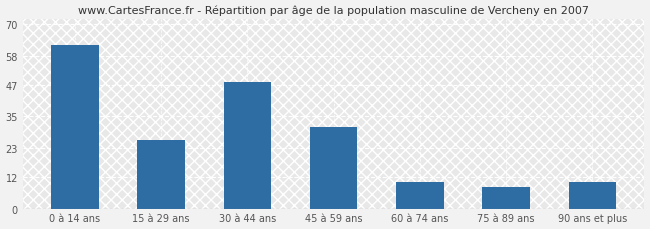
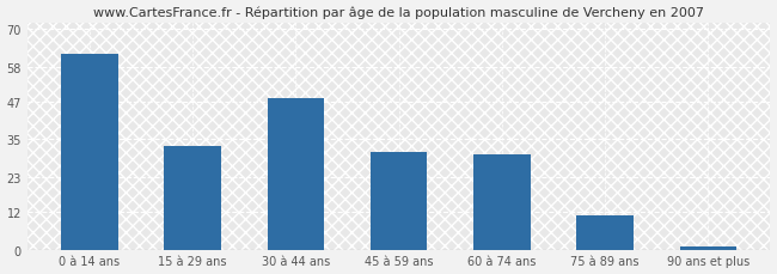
15 à 29 ans: 26 -> 33
60 à 74 ans: 10 -> 30
75 à 89 ans: 8 -> 11
90 ans et plus: 10 -> 1
